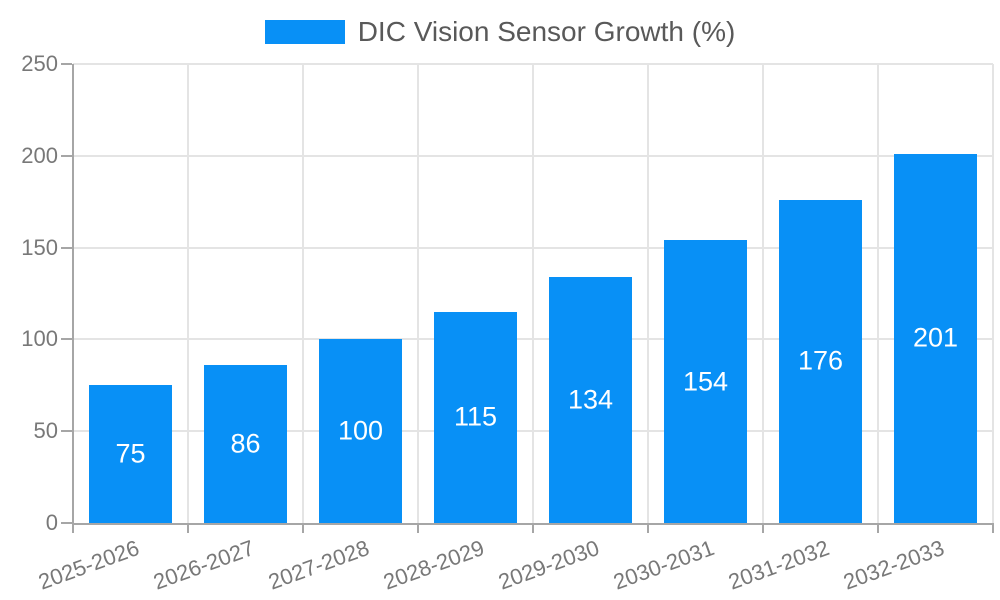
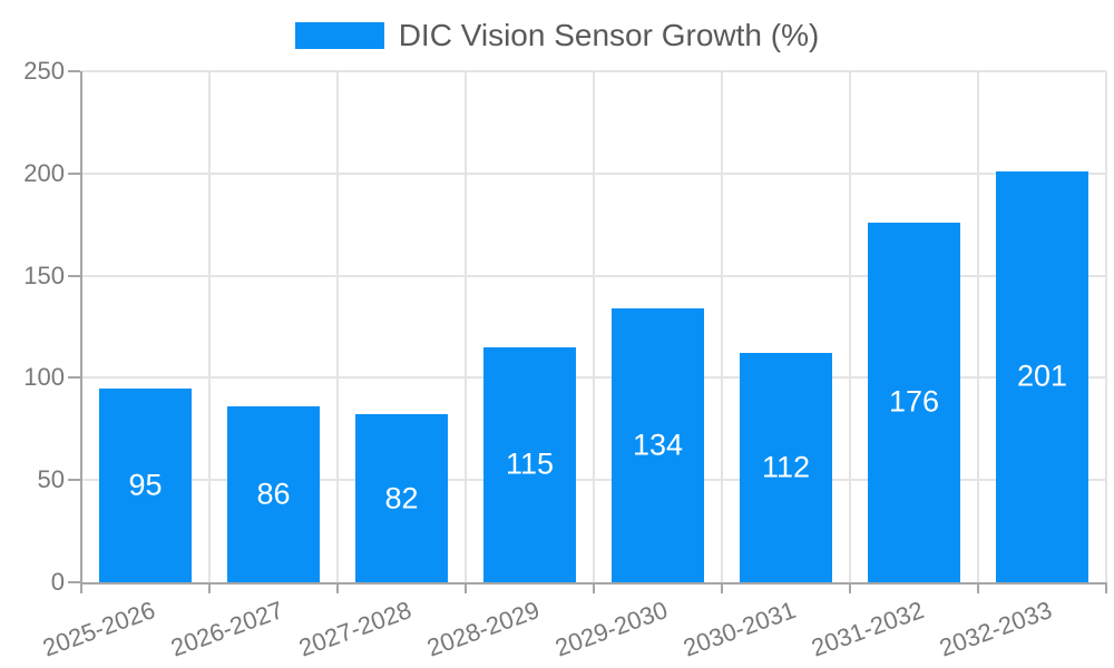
2025-2026: 75 -> 95
2027-2028: 100 -> 82
2030-2031: 154 -> 112
